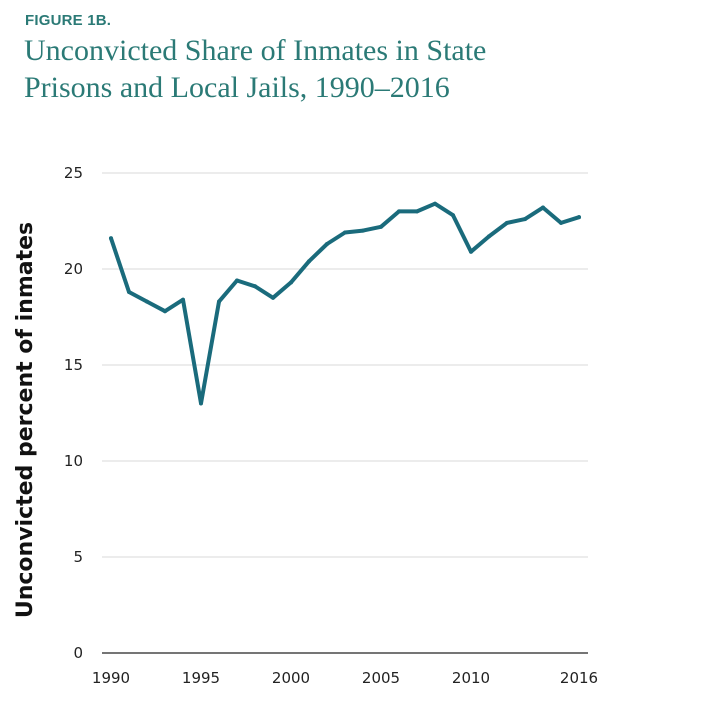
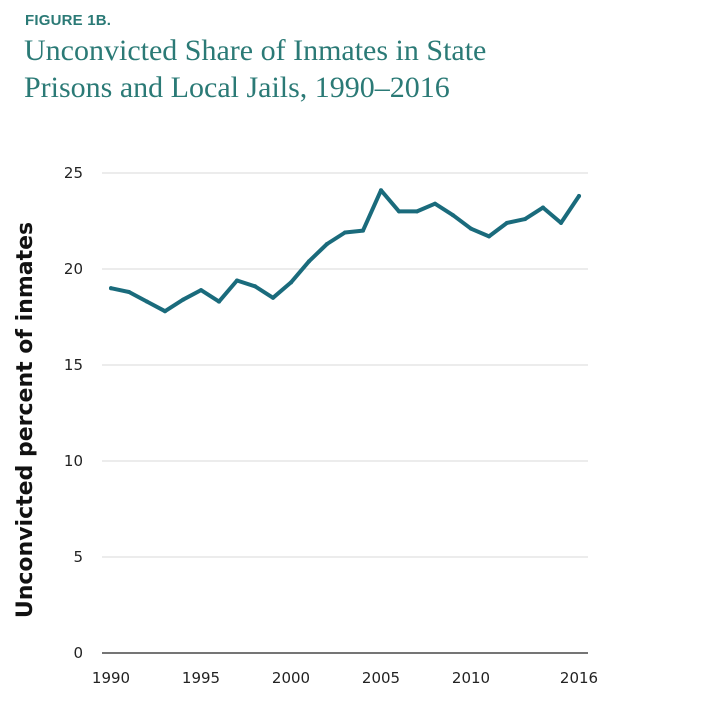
1990: 21.6 -> 19.0
1995: 13.0 -> 18.9
2005: 22.2 -> 24.1
2010: 20.9 -> 22.1
2016: 22.7 -> 23.8
